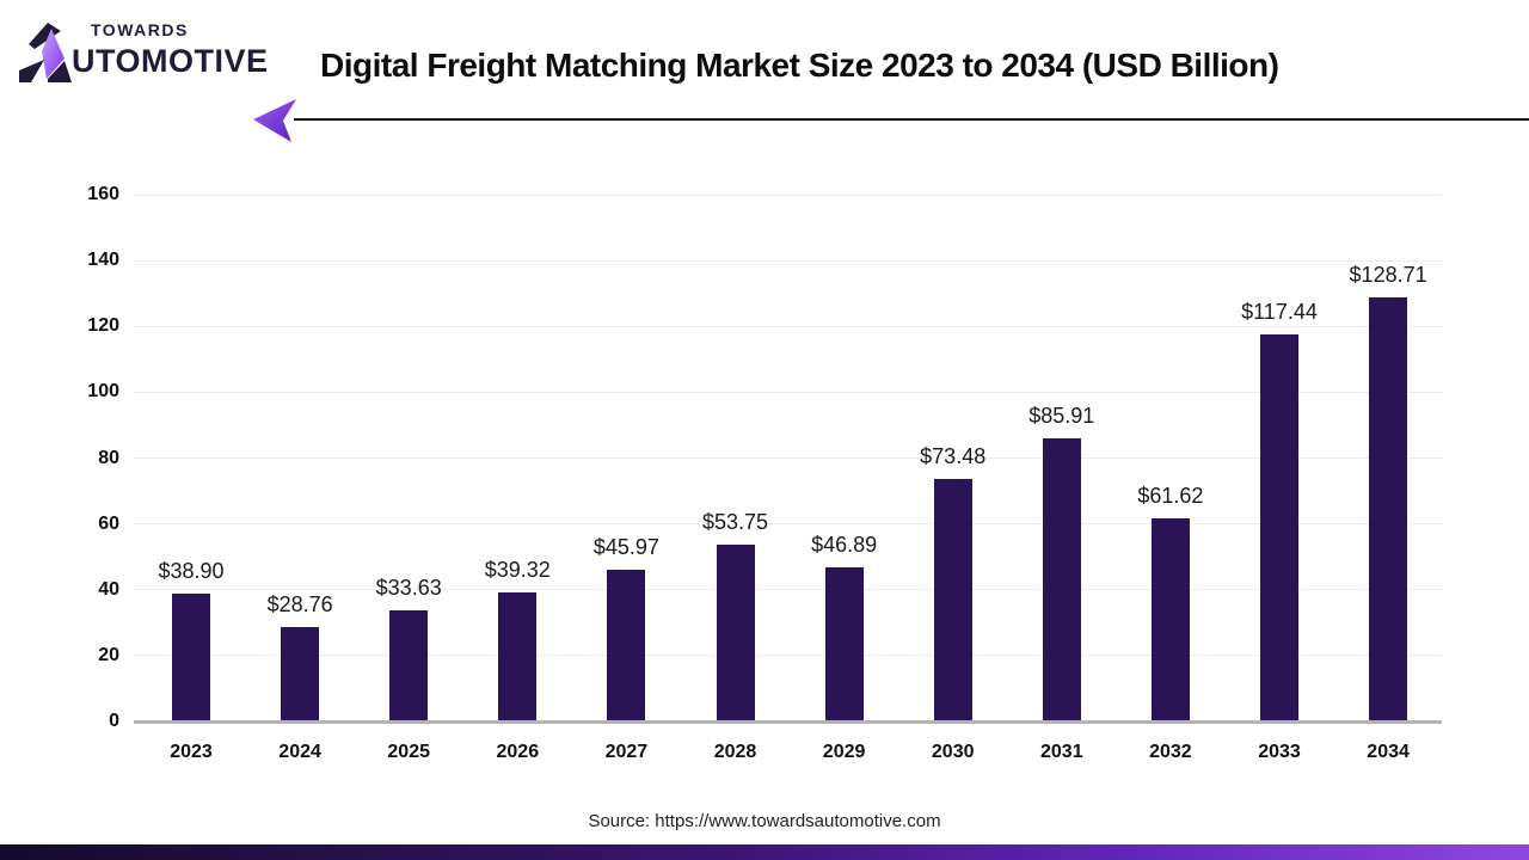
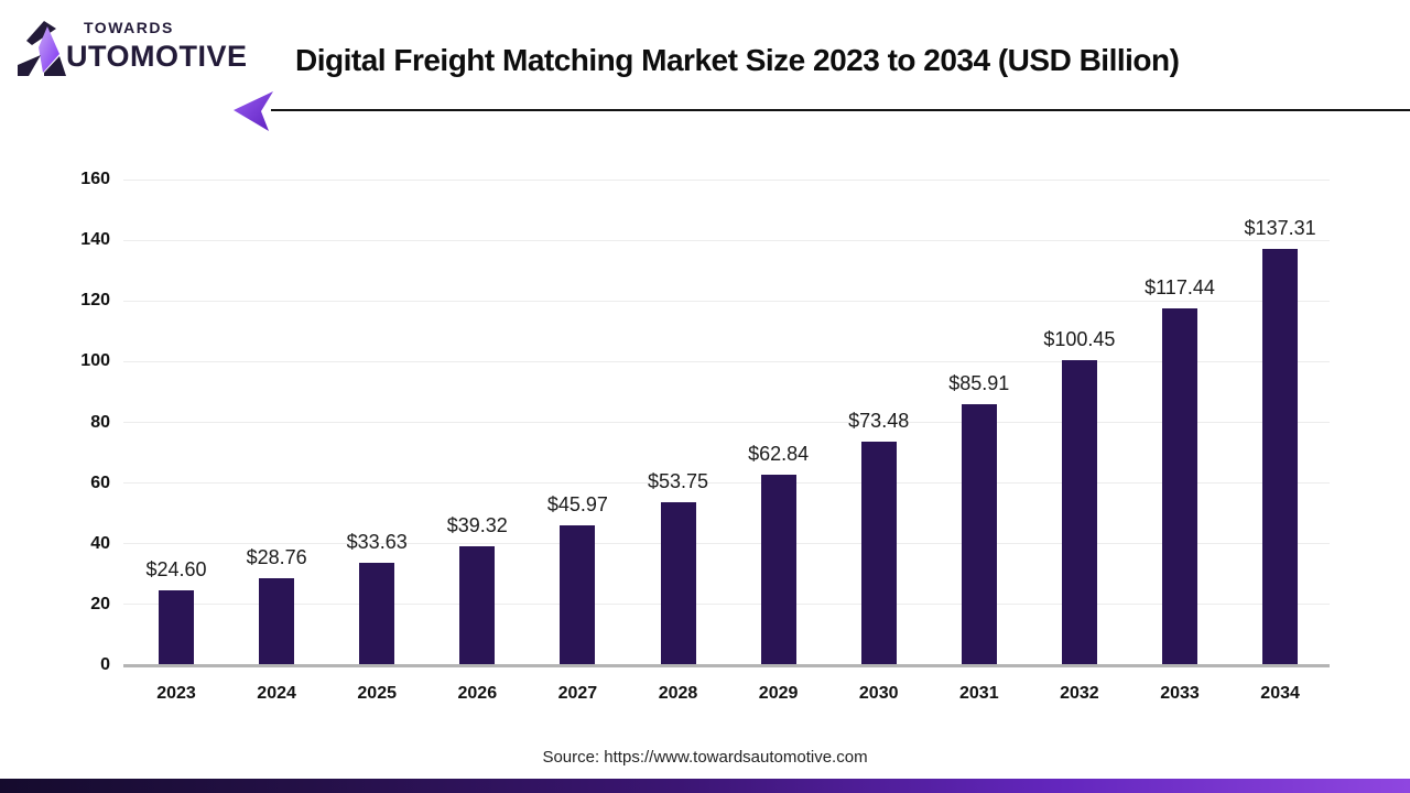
2023: $38.90 -> $24.60
2029: $46.89 -> $62.84
2032: $61.62 -> $100.45
2034: $128.71 -> $137.31
